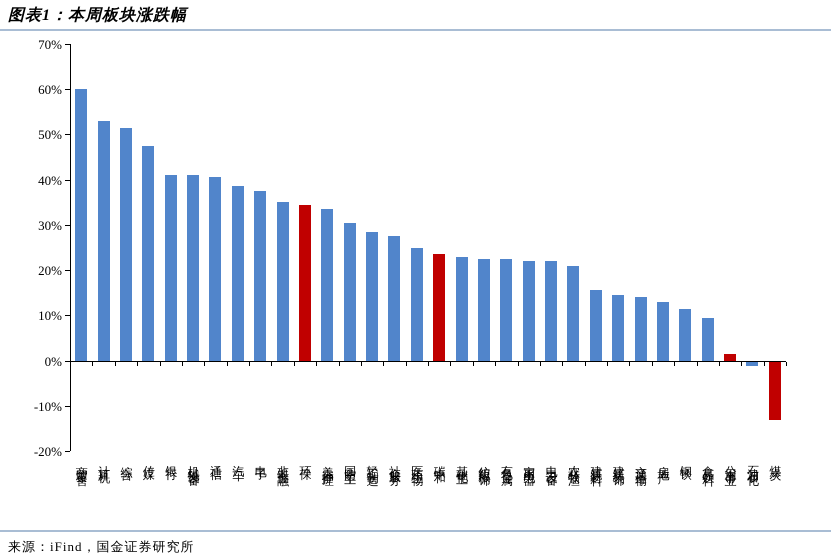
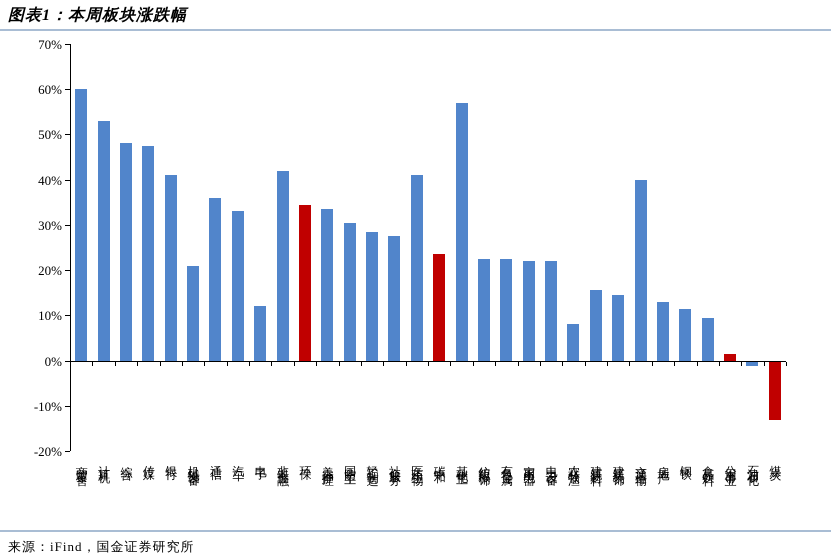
综合: 52% -> 48%
机械设备: 41% -> 21%
通信: 40% -> 36%
汽车: 38% -> 33%
电子: 38% -> 12%
非银金融: 35% -> 42%
医药生物: 25% -> 41%
基础化工: 23% -> 57%
农林牧渔: 21% -> 8%
交通运输: 14% -> 40%
